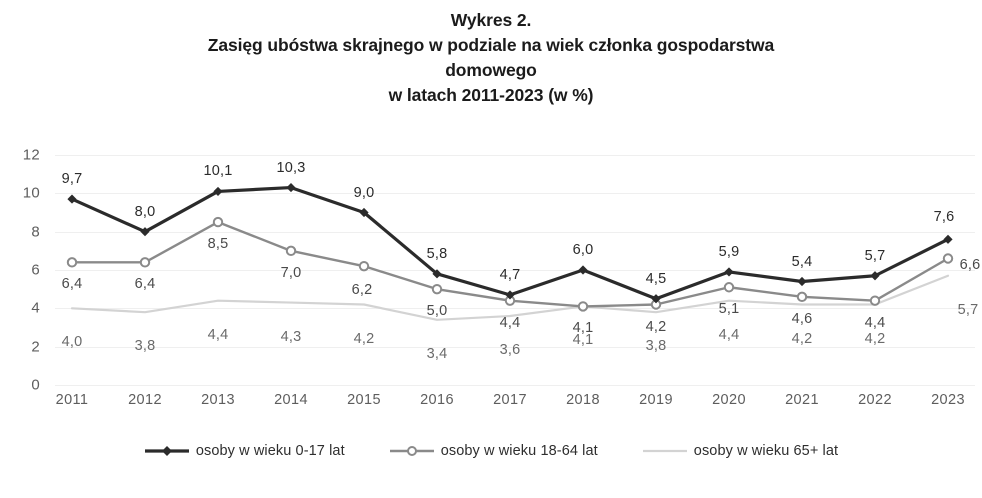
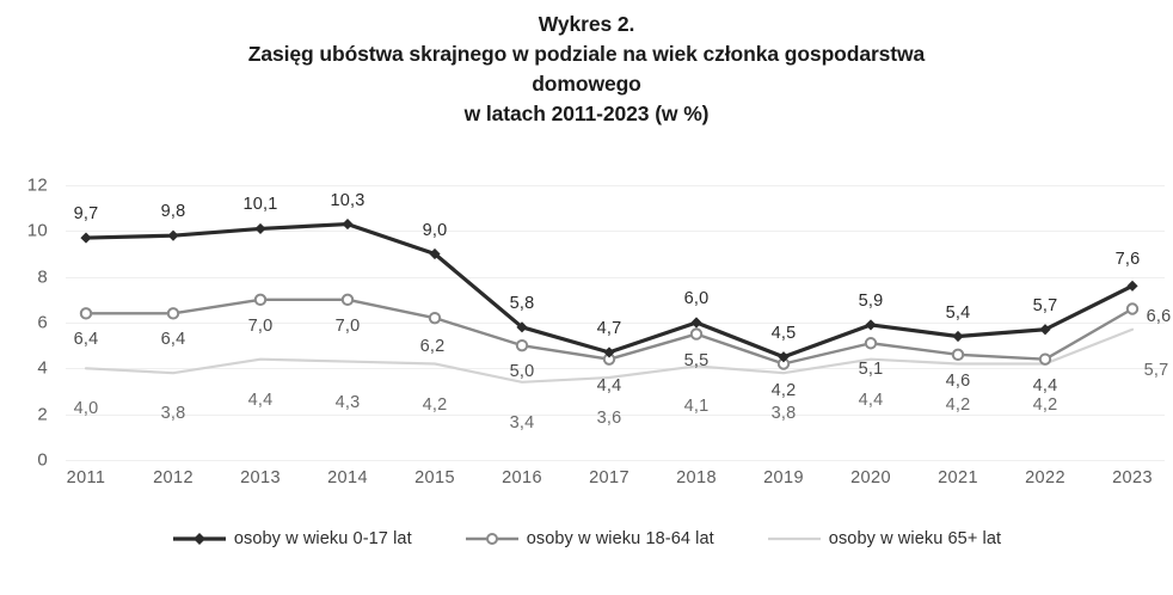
osoby w wieku 0-17 lat/2012: 8,0 -> 9,8
osoby w wieku 18-64 lat/2013: 8,5 -> 7,0
osoby w wieku 18-64 lat/2018: 4,1 -> 5,5
